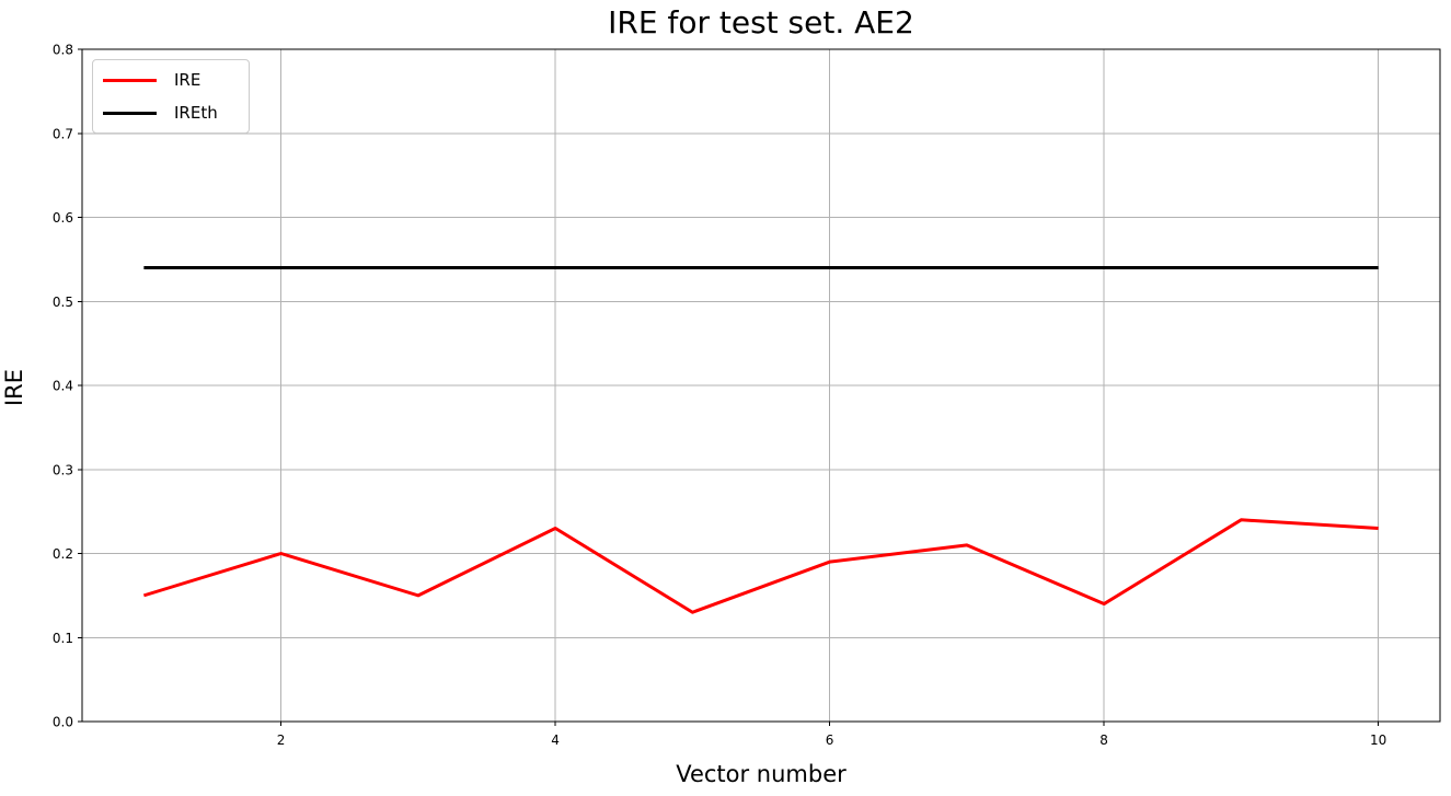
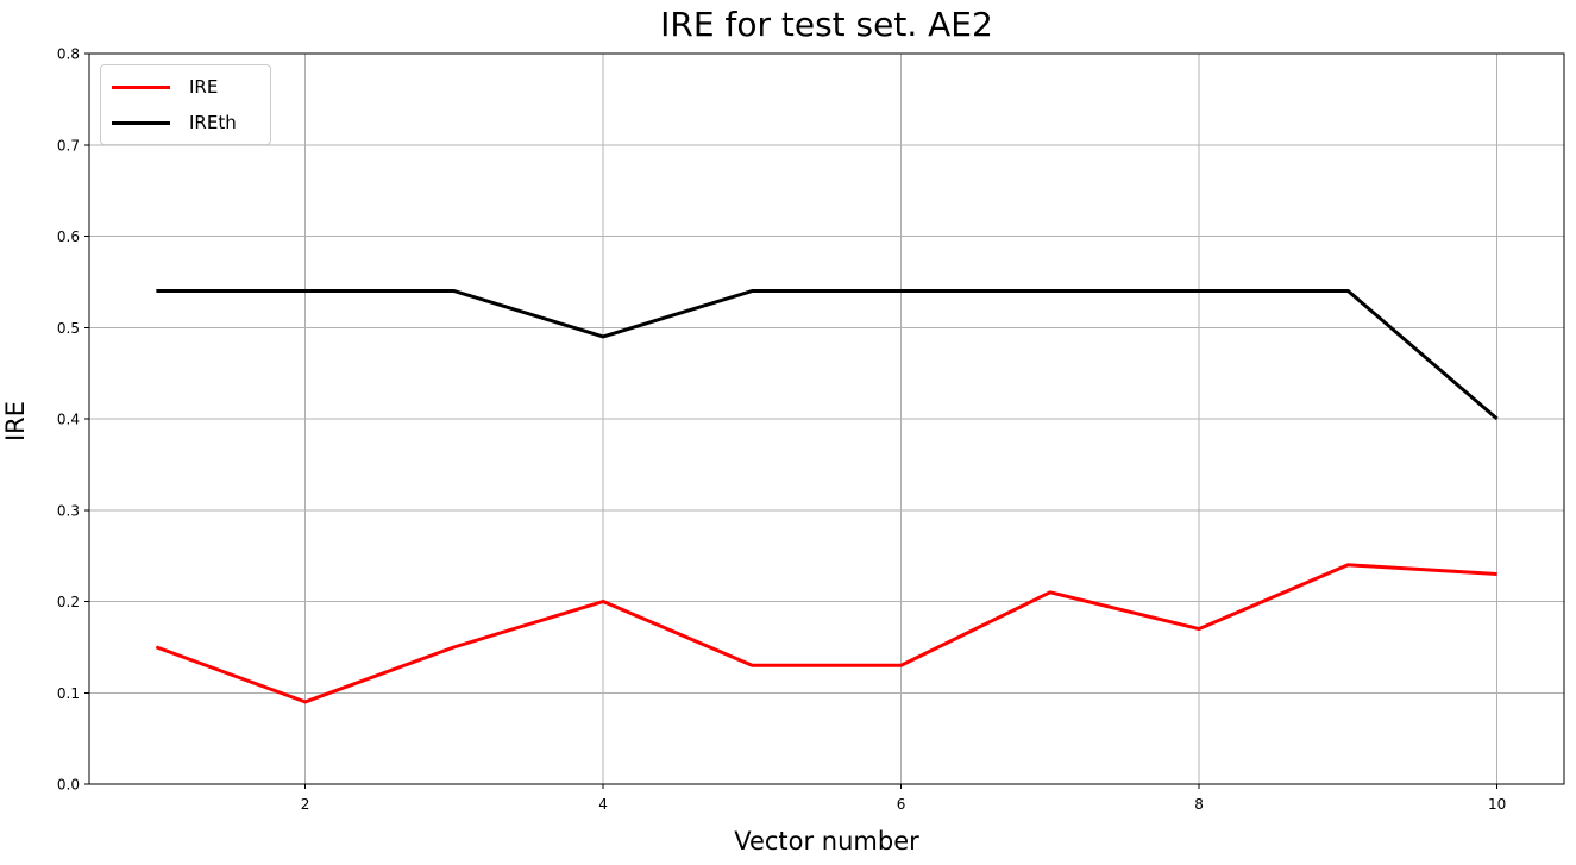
IRE/2: 0.20 -> 0.09
IRE/4: 0.23 -> 0.20
IREth/4: 0.54 -> 0.49
IRE/6: 0.19 -> 0.13
IRE/8: 0.14 -> 0.17
IREth/10: 0.54 -> 0.40
